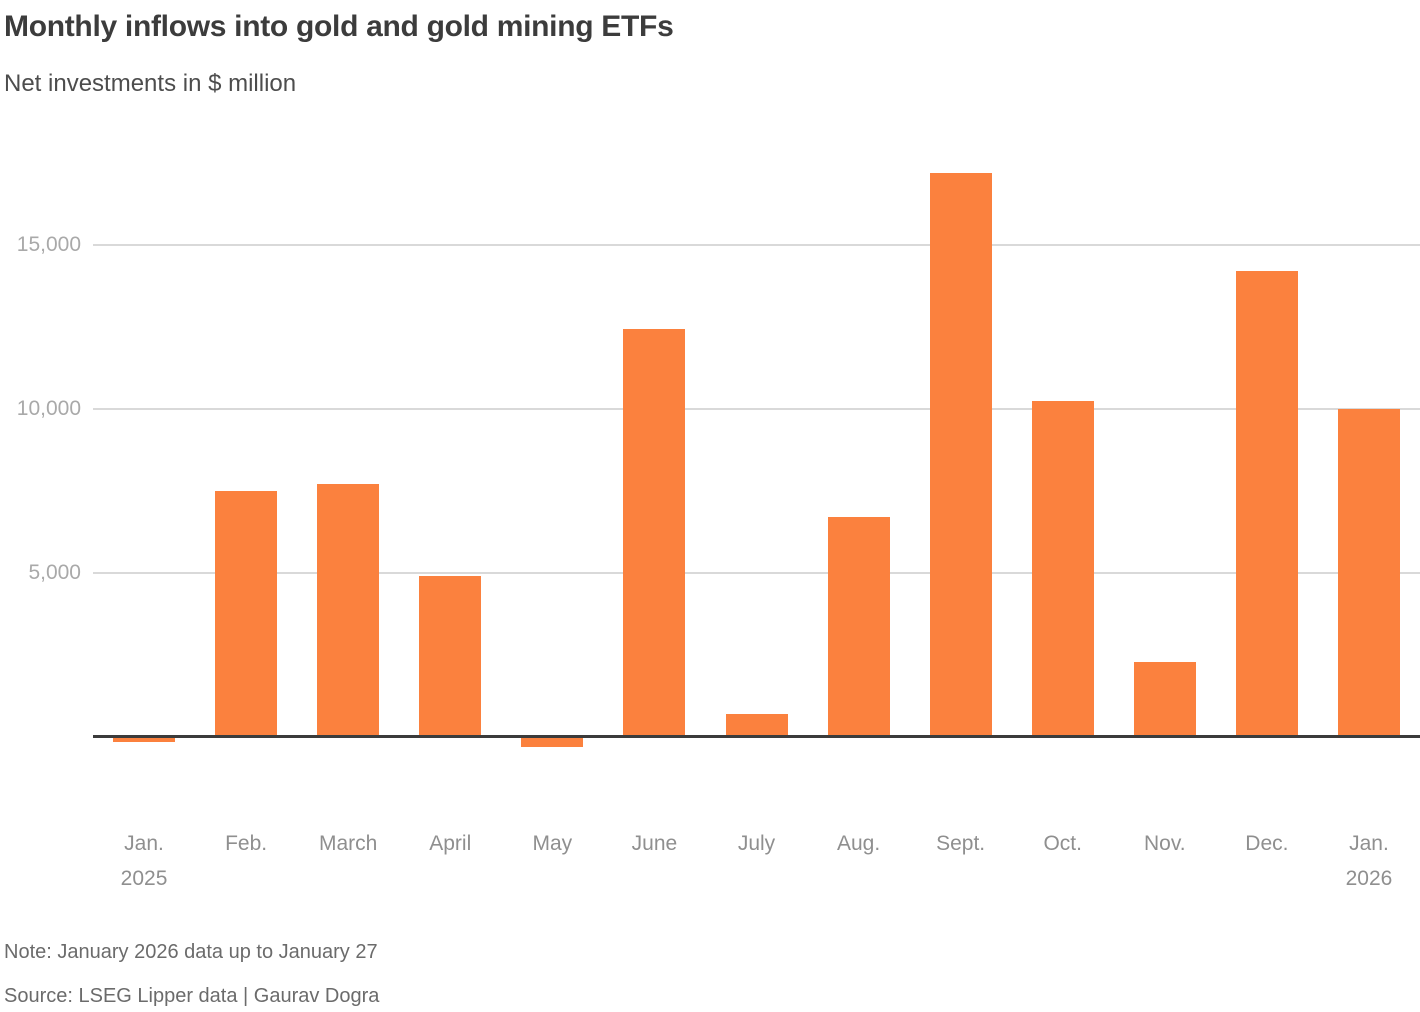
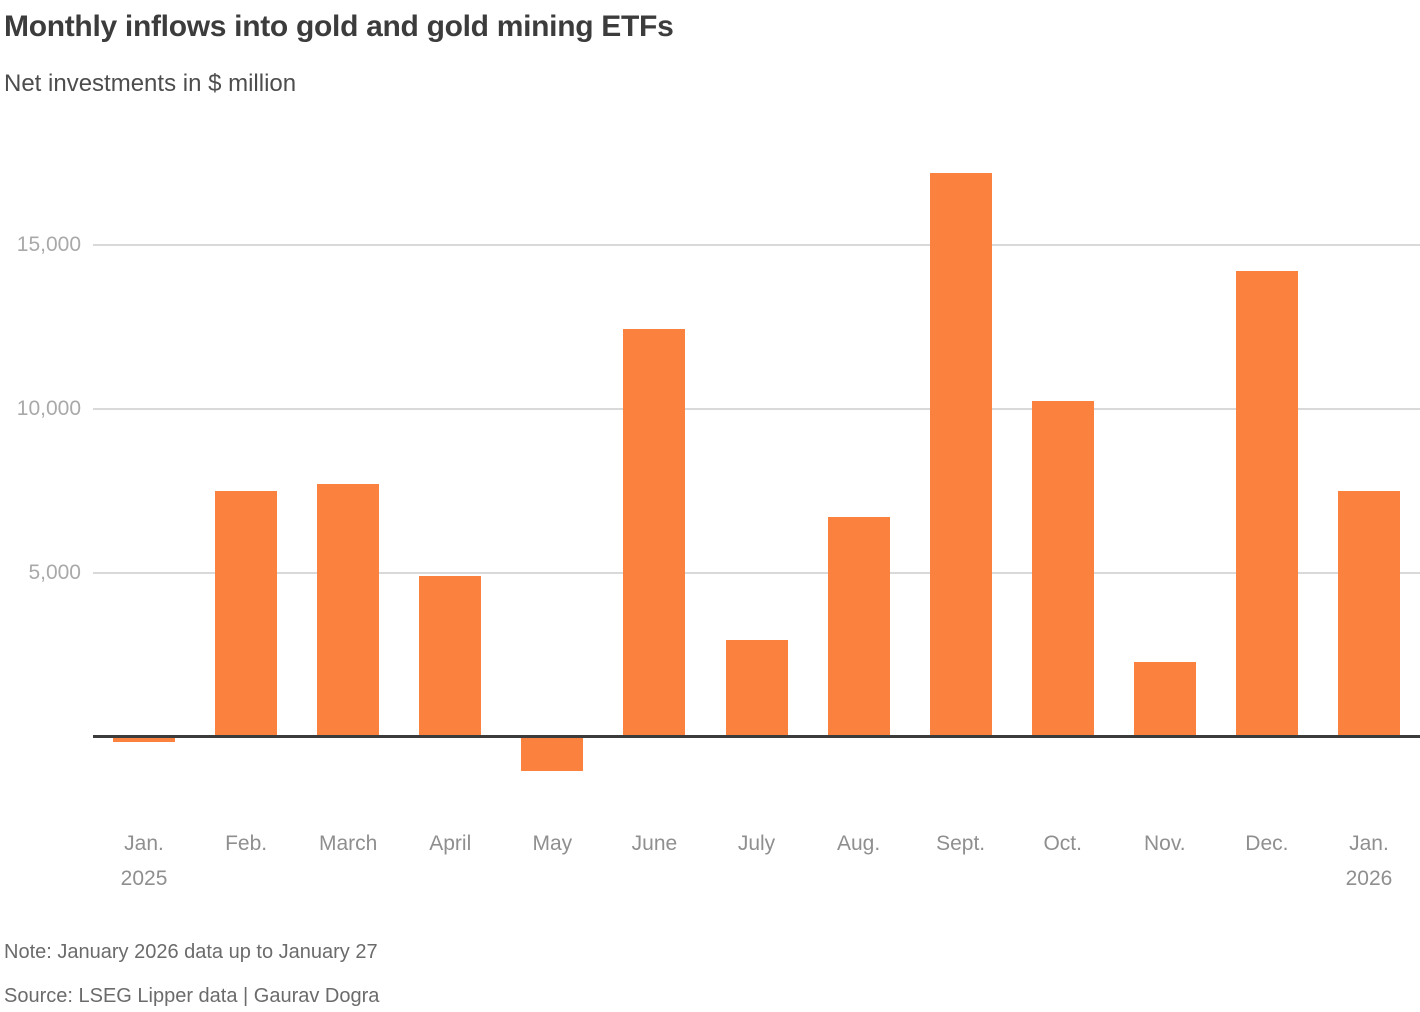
May: -300 -> -1000
July: 700 -> 3000
Jan. 2026: 10000 -> 7500
